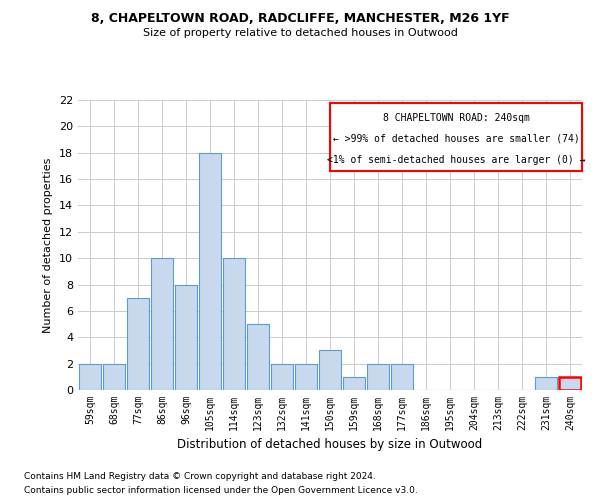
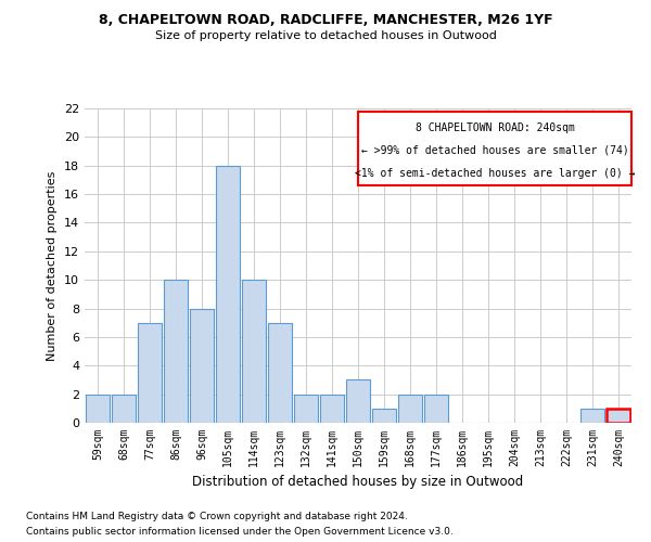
123sqm: 5 -> 7
